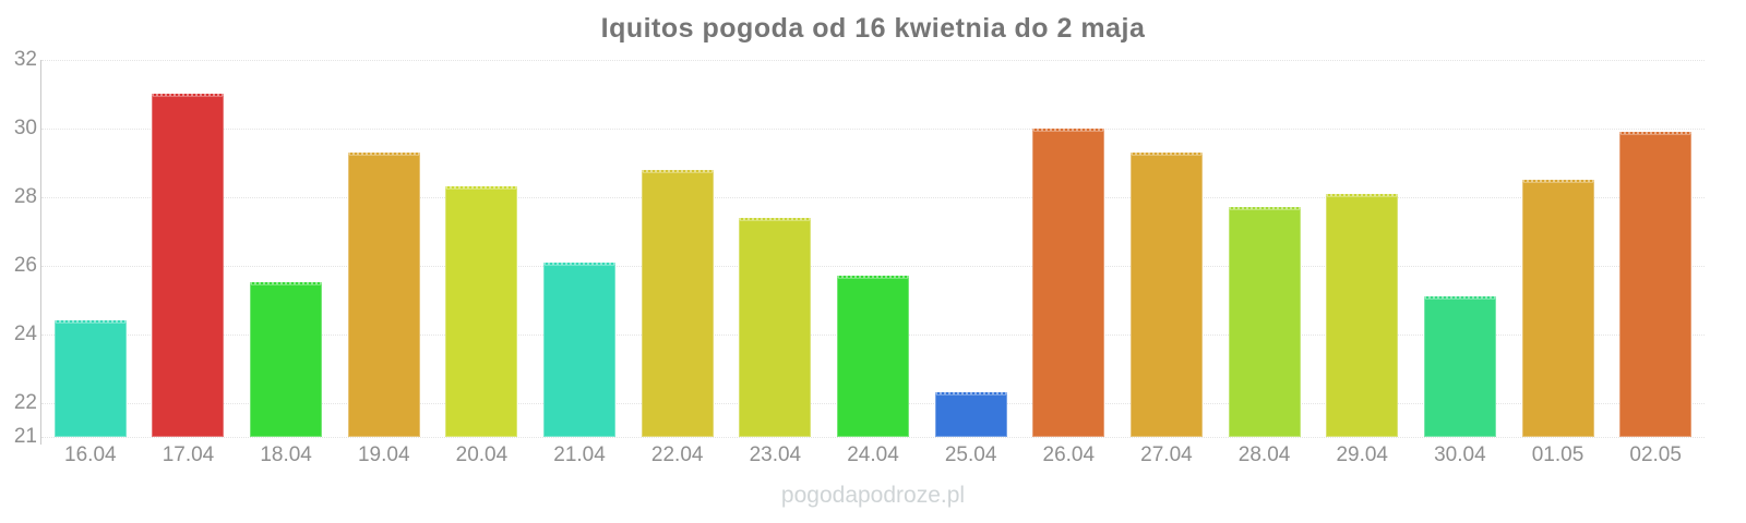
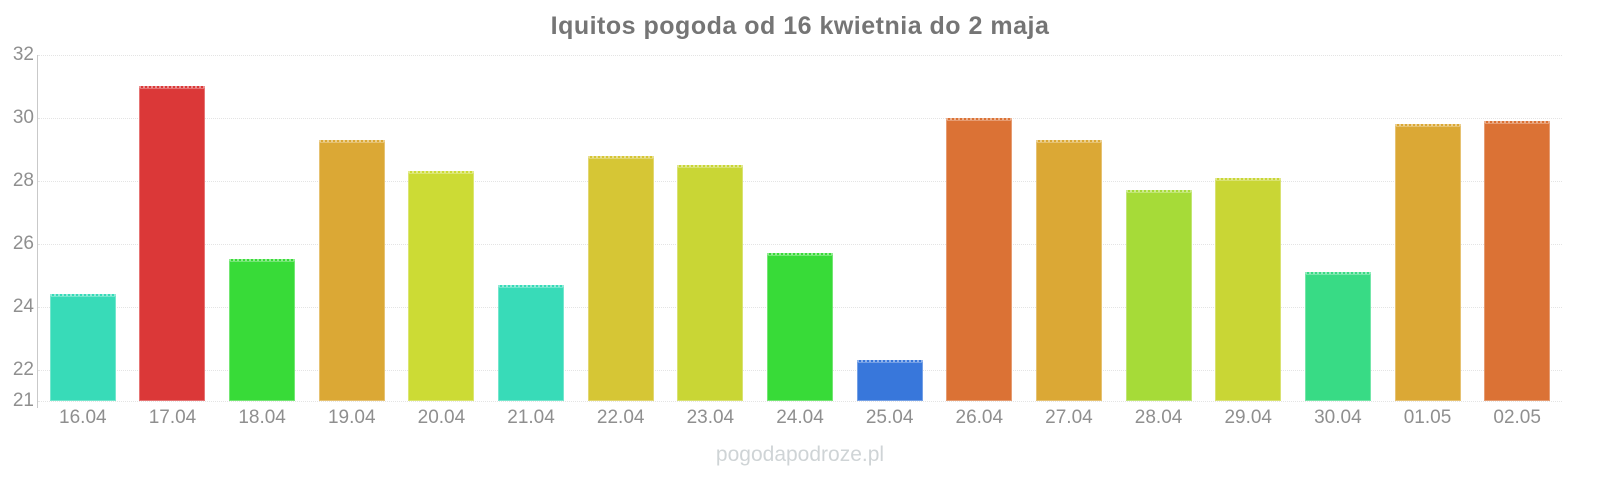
21.04: 26.1 -> 24.7
23.04: 27.4 -> 28.5
01.05: 28.5 -> 29.8
